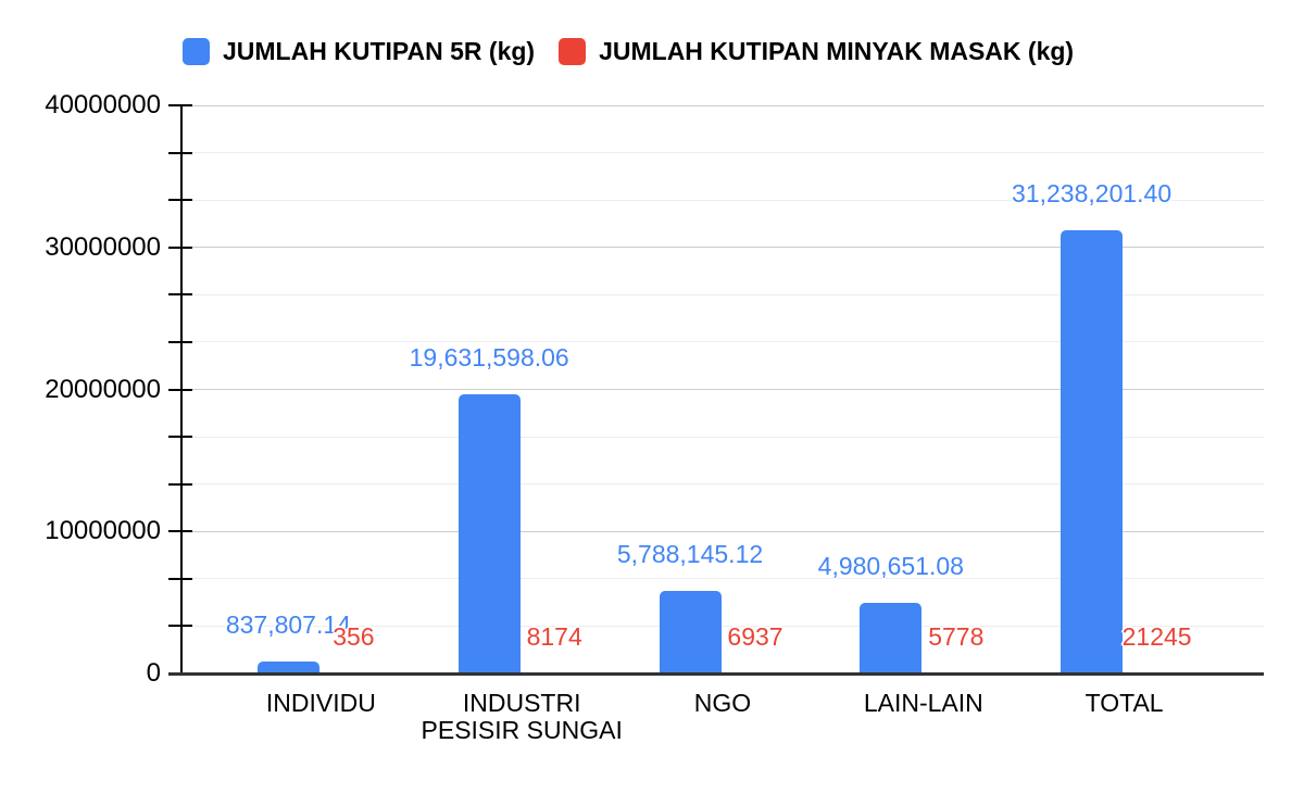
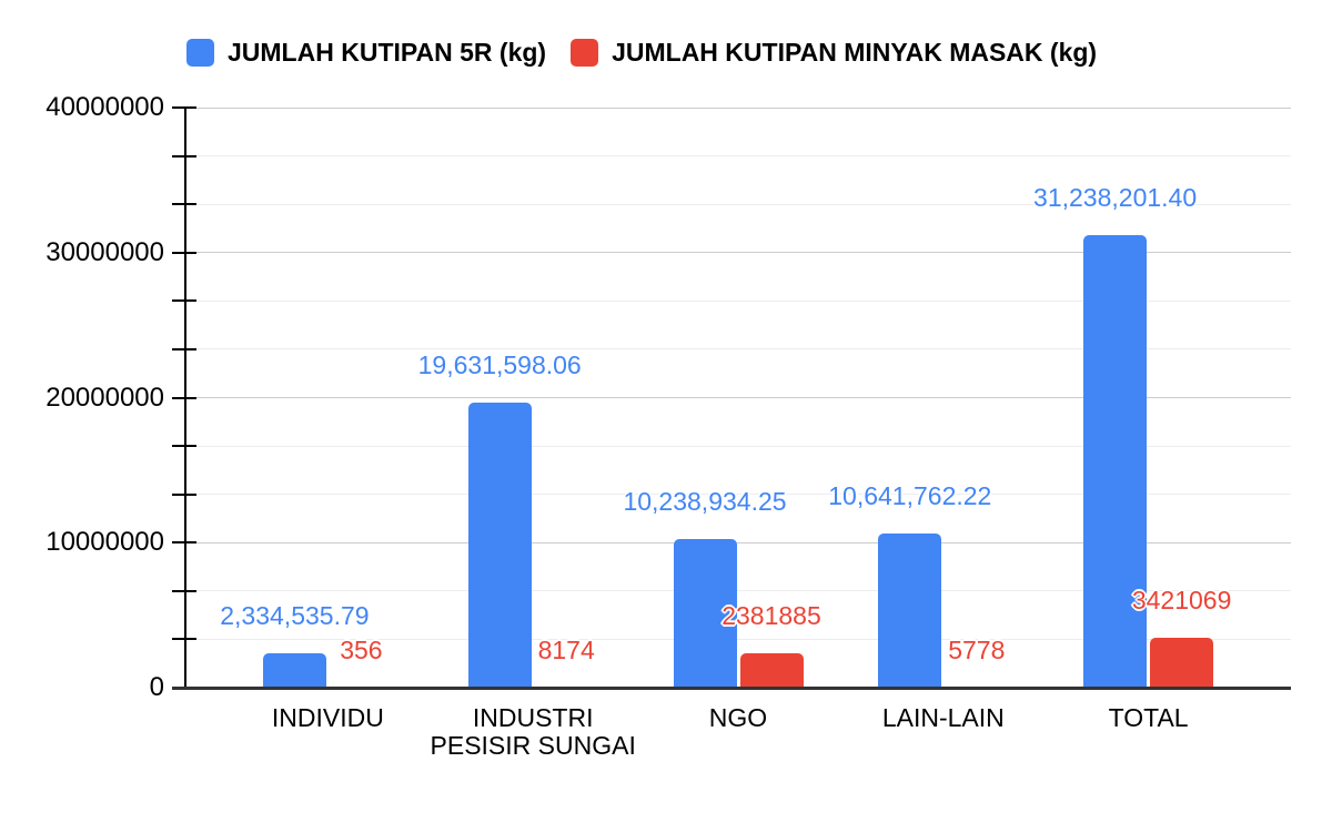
JUMLAH KUTIPAN 5R (kg)/INDIVIDU: 837,807.14 -> 2,334,535.79
JUMLAH KUTIPAN 5R (kg)/NGO: 5,788,145.12 -> 10,238,934.25
JUMLAH KUTIPAN MINYAK MASAK (kg)/NGO: 6937 -> 2381885
JUMLAH KUTIPAN 5R (kg)/LAIN-LAIN: 4,980,651.08 -> 10,641,762.22
JUMLAH KUTIPAN MINYAK MASAK (kg)/TOTAL: 21245 -> 3421069
